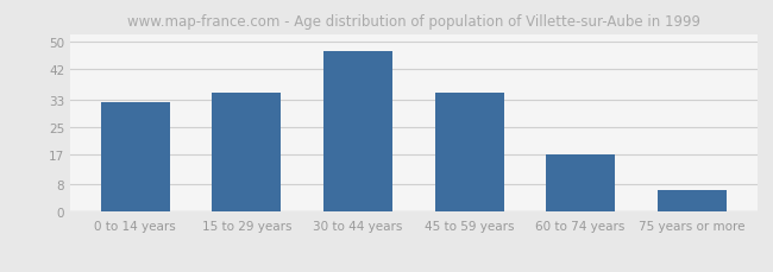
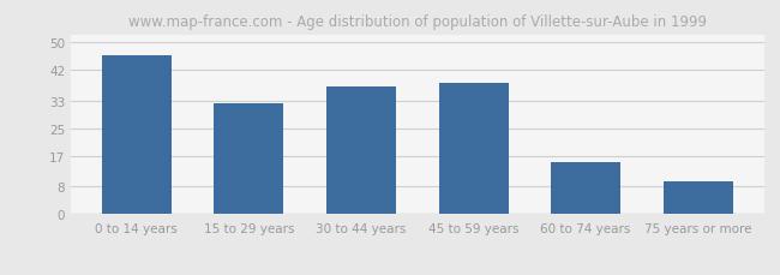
0 to 14 years: 32.0 -> 46.0
15 to 29 years: 35.0 -> 32.0
30 to 44 years: 47.0 -> 37.0
45 to 59 years: 35.0 -> 38.0
60 to 74 years: 17.0 -> 15.0
75 years or more: 6.5 -> 9.5
